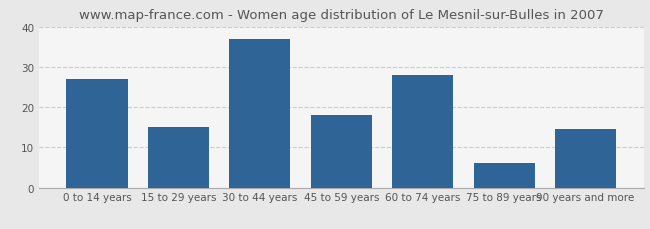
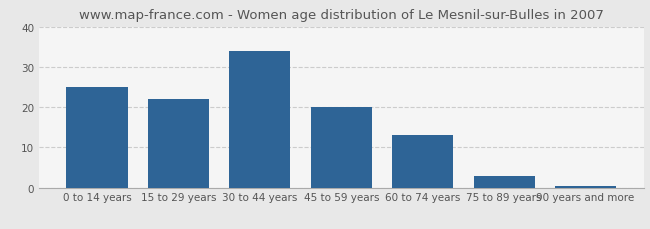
0 to 14 years: 27.0 -> 25.0
15 to 29 years: 15.0 -> 22.0
30 to 44 years: 37.0 -> 34.0
45 to 59 years: 18.0 -> 20.0
60 to 74 years: 28.0 -> 13.0
75 to 89 years: 6.0 -> 3.0
90 years and more: 14.5 -> 0.4
